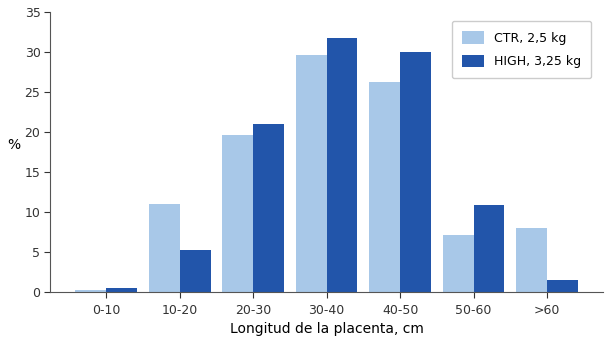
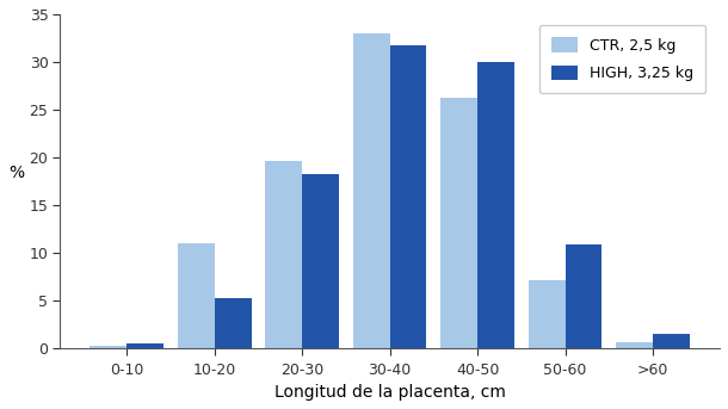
HIGH, 3,25 kg/20-30: 21.0 -> 18.3
CTR, 2,5 kg/30-40: 29.6 -> 33.0
CTR, 2,5 kg/>60: 8.0 -> 0.7
